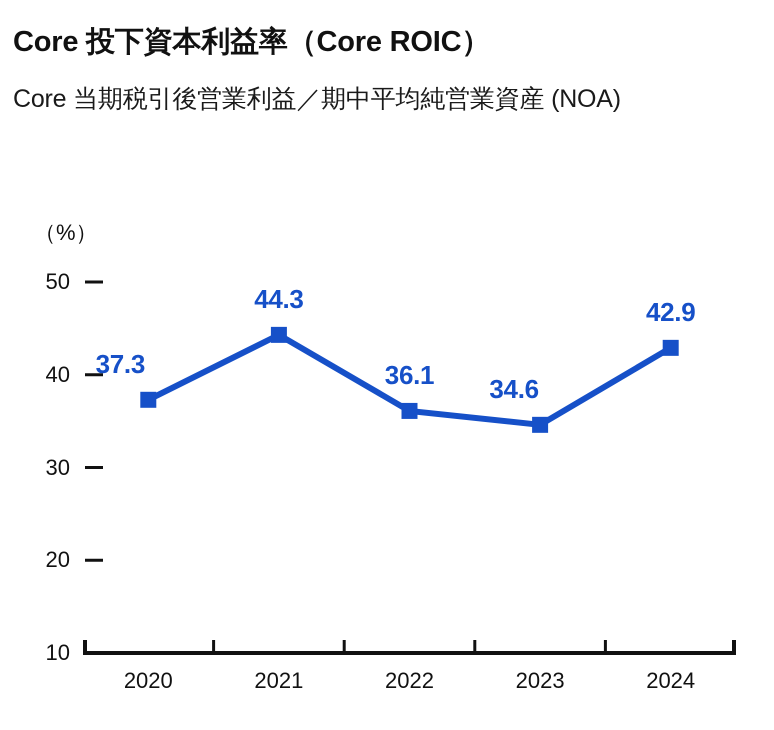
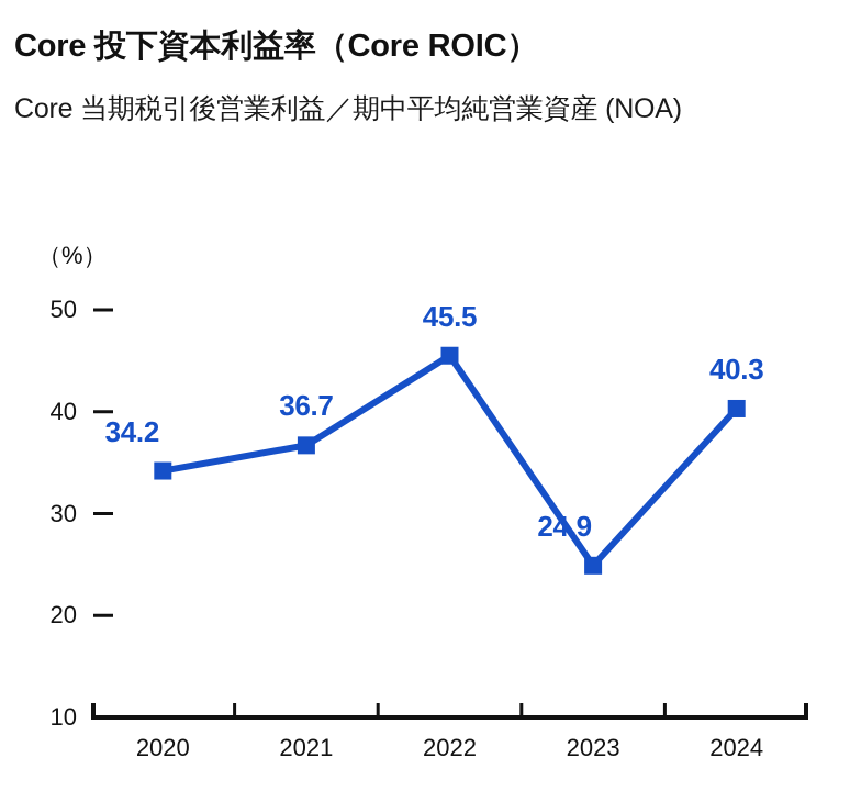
2020: 37.3 -> 34.2
2021: 44.3 -> 36.7
2022: 36.1 -> 45.5
2023: 34.6 -> 24.9
2024: 42.9 -> 40.3
